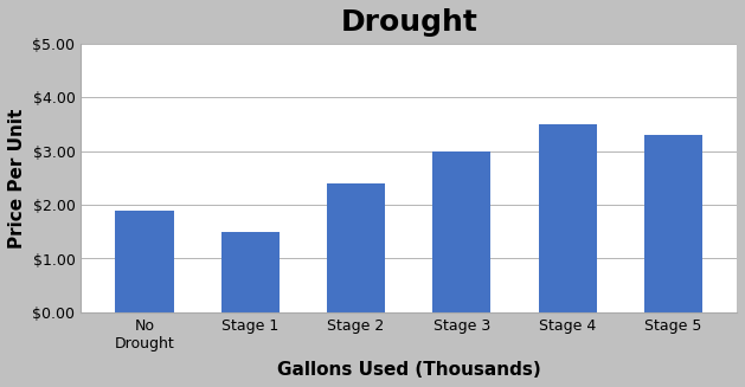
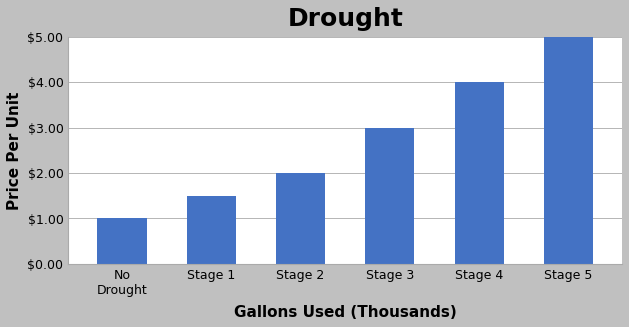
No Drought: $1.9 -> $1.0
Stage 2: $2.4 -> $2.0
Stage 4: $3.5 -> $4.0
Stage 5: $3.3 -> $5.0
